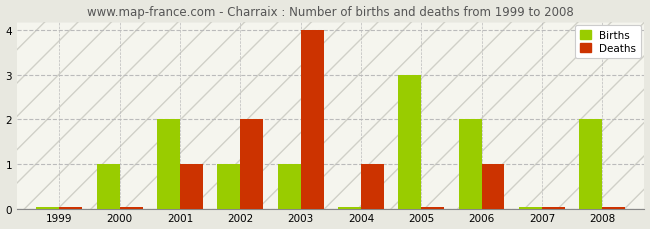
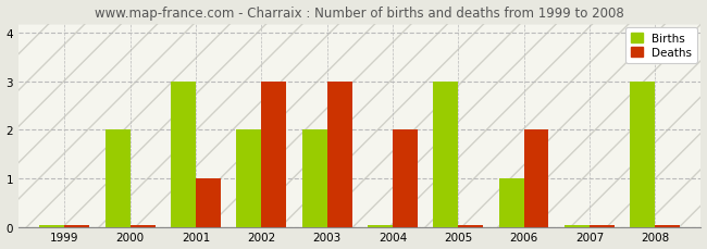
Births/2000: 1 -> 2
Births/2001: 2 -> 3
Births/2002: 1 -> 2
Deaths/2002: 2 -> 3
Births/2003: 1 -> 2
Deaths/2003: 4 -> 3
Deaths/2004: 1 -> 2
Births/2006: 2 -> 1
Deaths/2006: 1 -> 2
Births/2008: 2 -> 3
